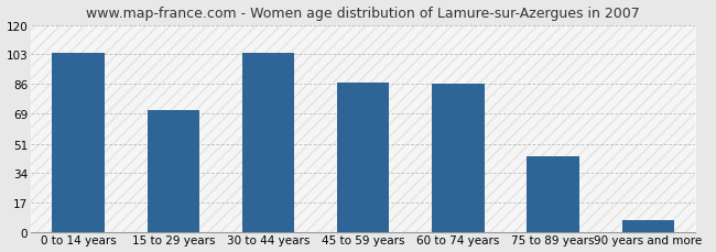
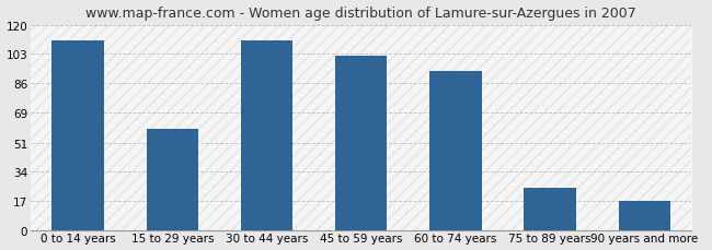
0 to 14 years: 104 -> 111
15 to 29 years: 71 -> 59
30 to 44 years: 104 -> 111
45 to 59 years: 87 -> 102
60 to 74 years: 86 -> 93
75 to 89 years: 44 -> 25
90 years and more: 7 -> 17
